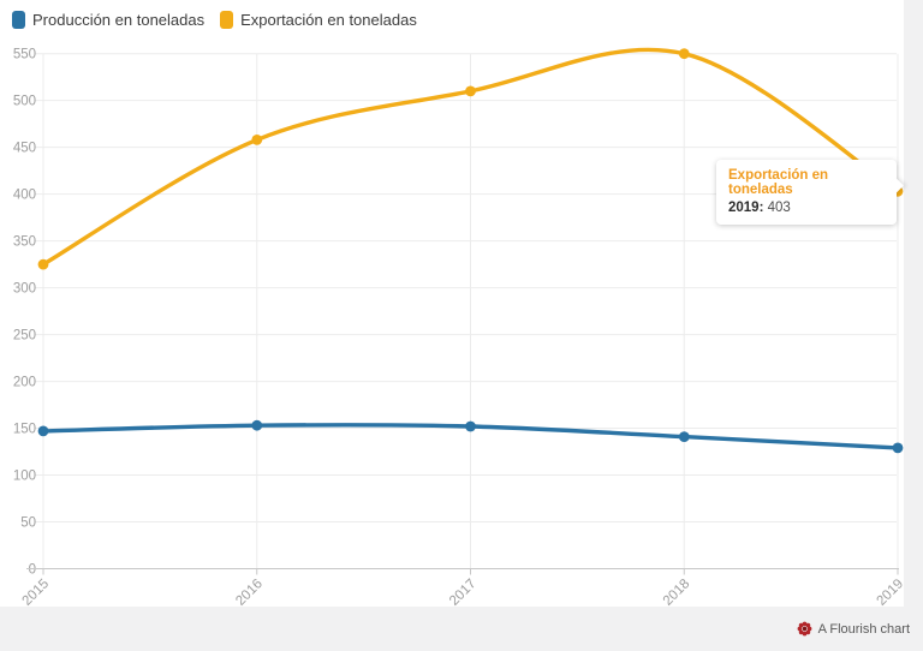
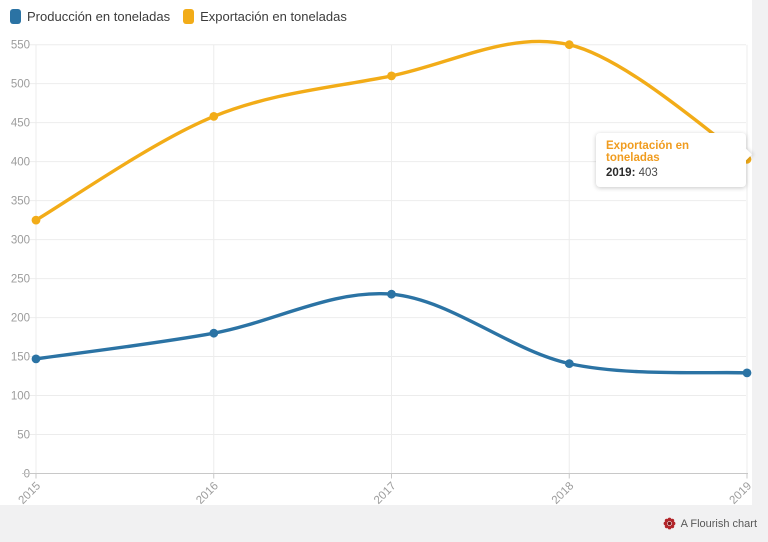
Producción en toneladas/2016: 150 -> 180
Producción en toneladas/2017: 150 -> 230
